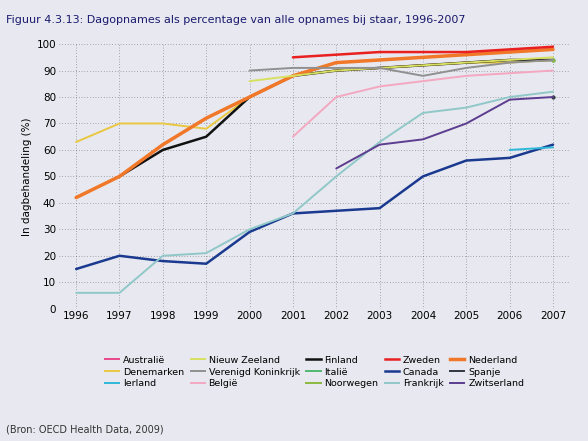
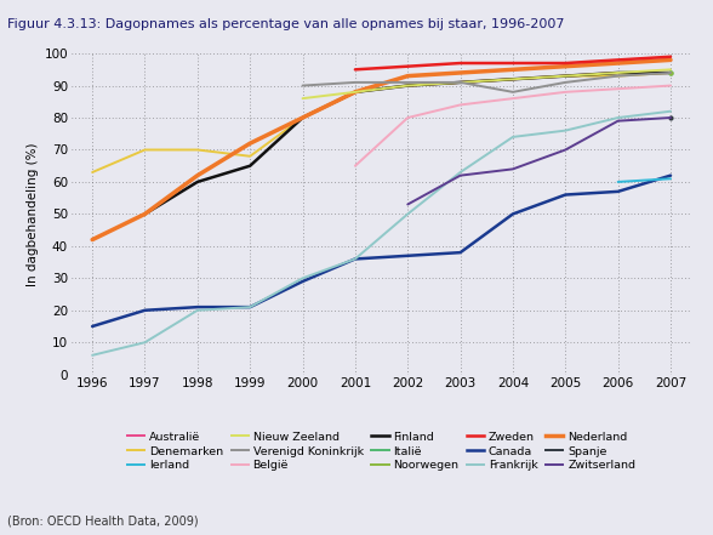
Frankrijk/1997: 6 -> 10
Canada/1998: 18 -> 21
Canada/1999: 17 -> 21
